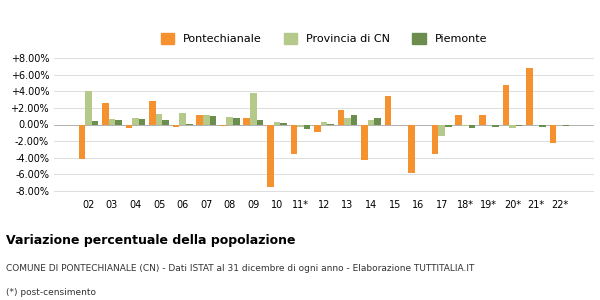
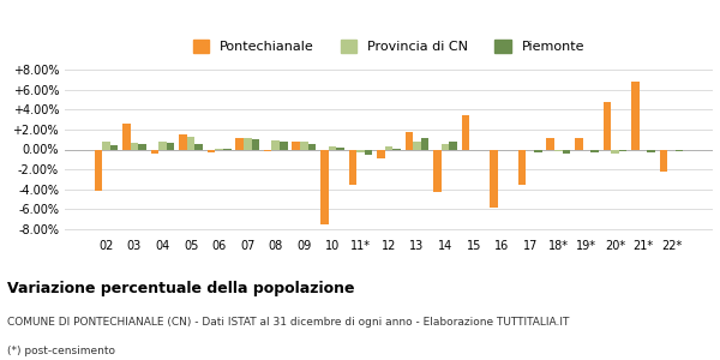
Provincia di CN/02: 4.0% -> 0.8%
Pontechianale/05: 2.8% -> 1.5%
Provincia di CN/06: 1.4% -> 0.1%
Provincia di CN/09: 3.8% -> 0.8%
Provincia di CN/17: -1.4% -> -0.1%
